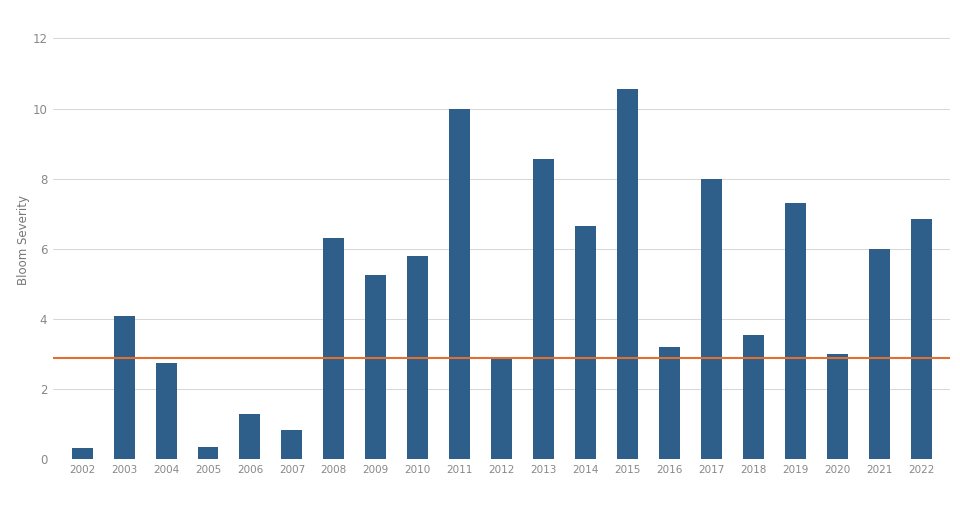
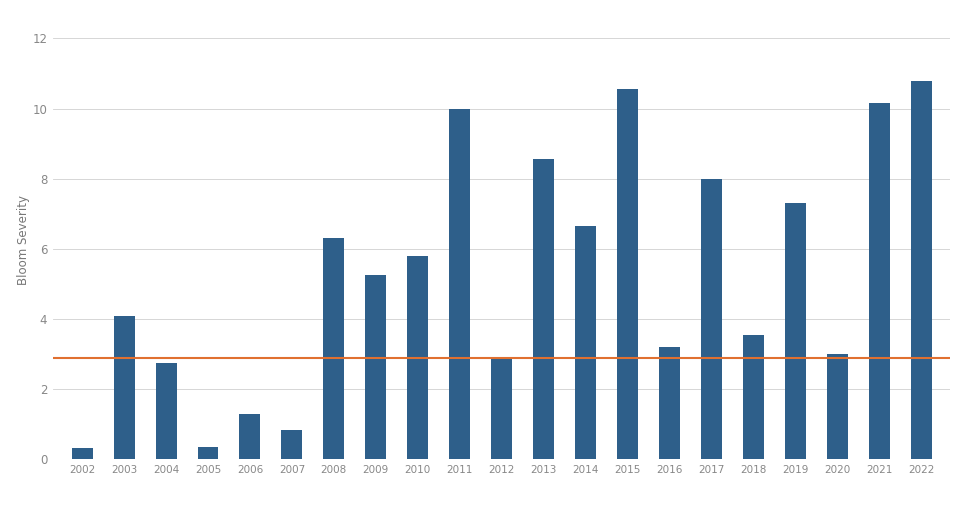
2021: 6.00 -> 10.15
2022: 6.85 -> 10.80
